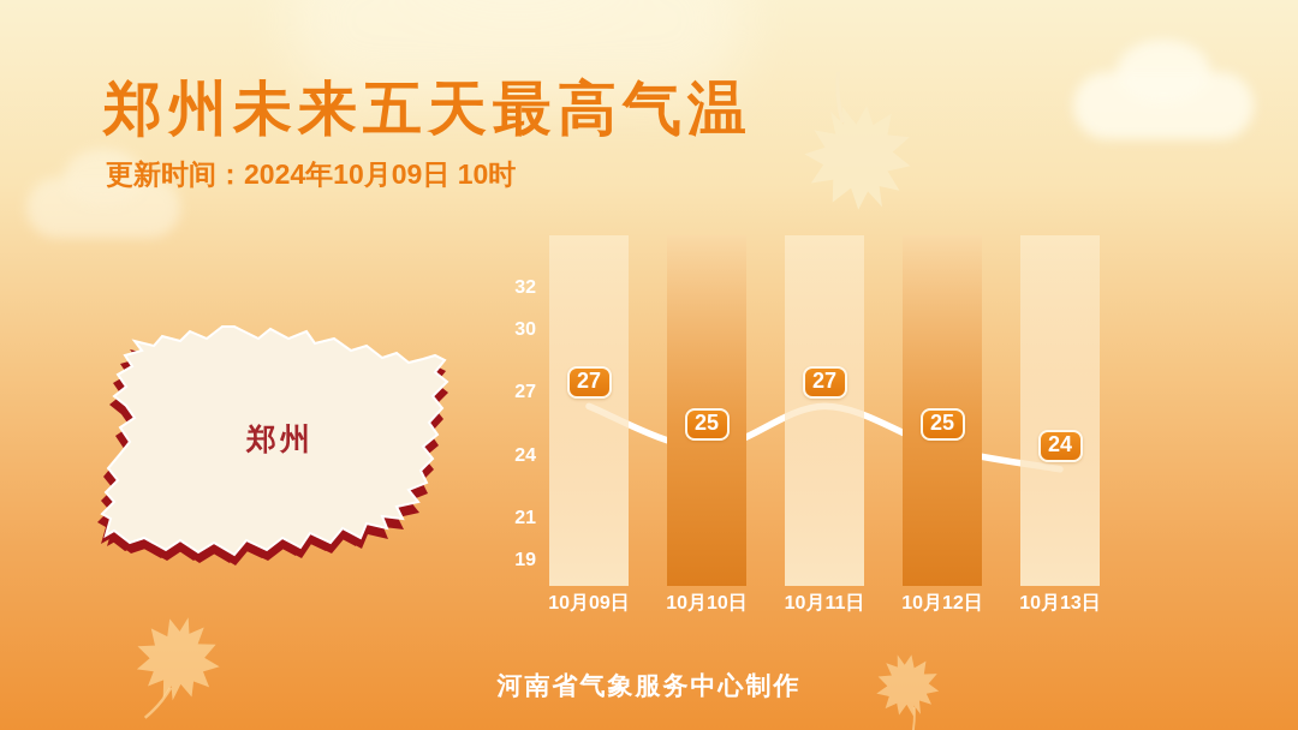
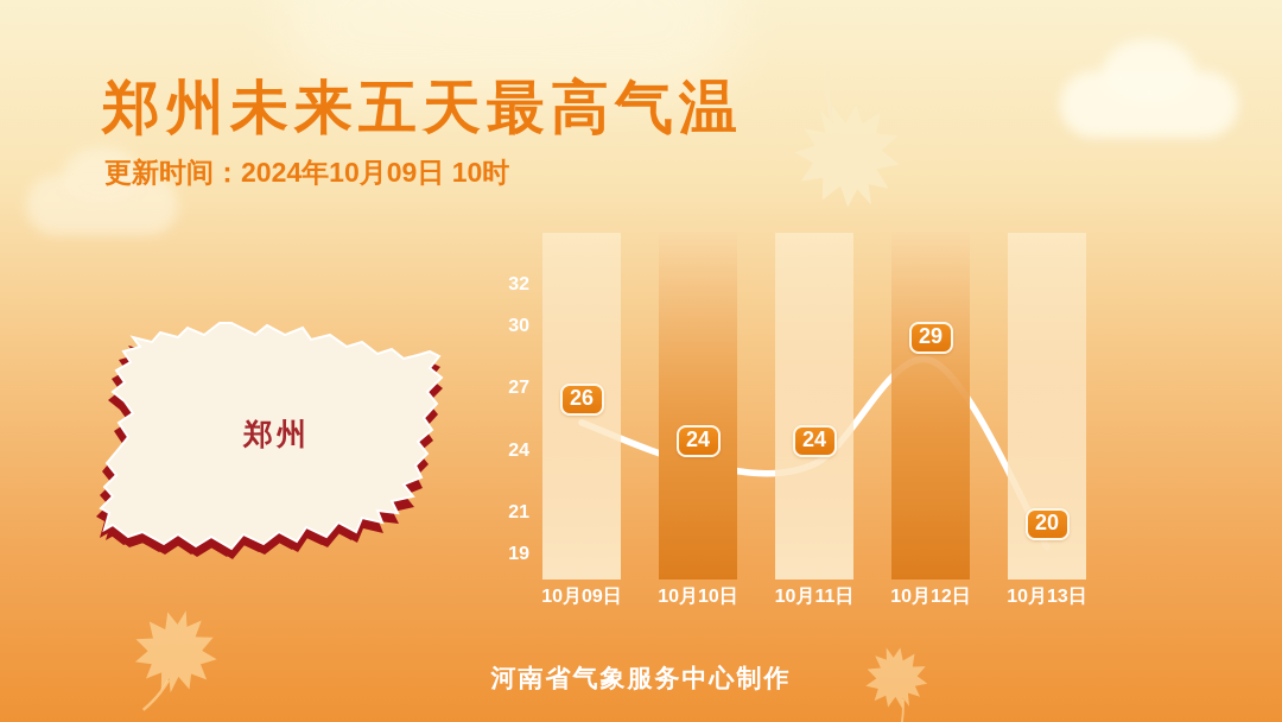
10月09日: 27 -> 26
10月10日: 25 -> 24
10月11日: 27 -> 24
10月12日: 25 -> 29
10月13日: 24 -> 20
